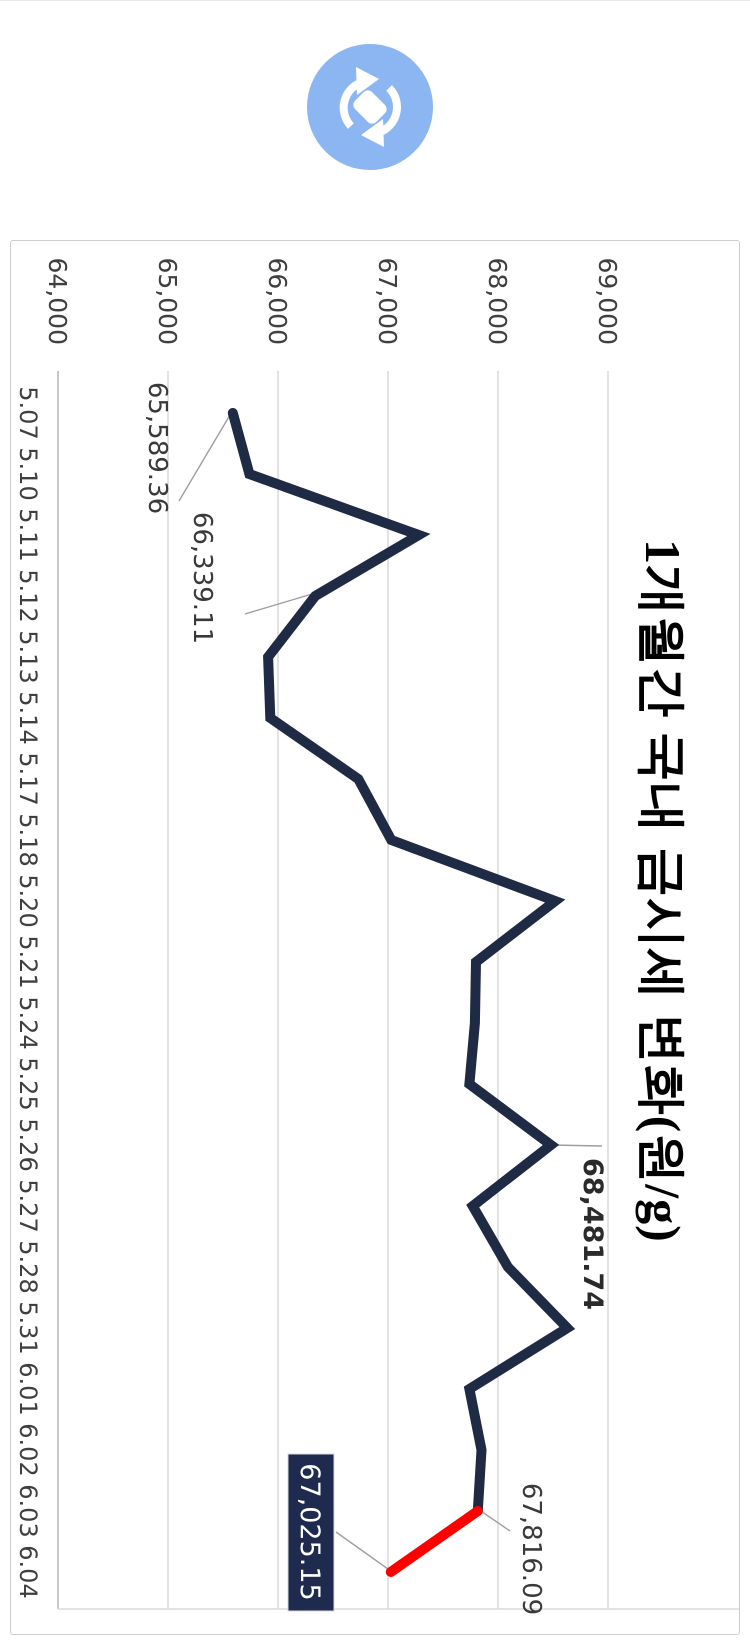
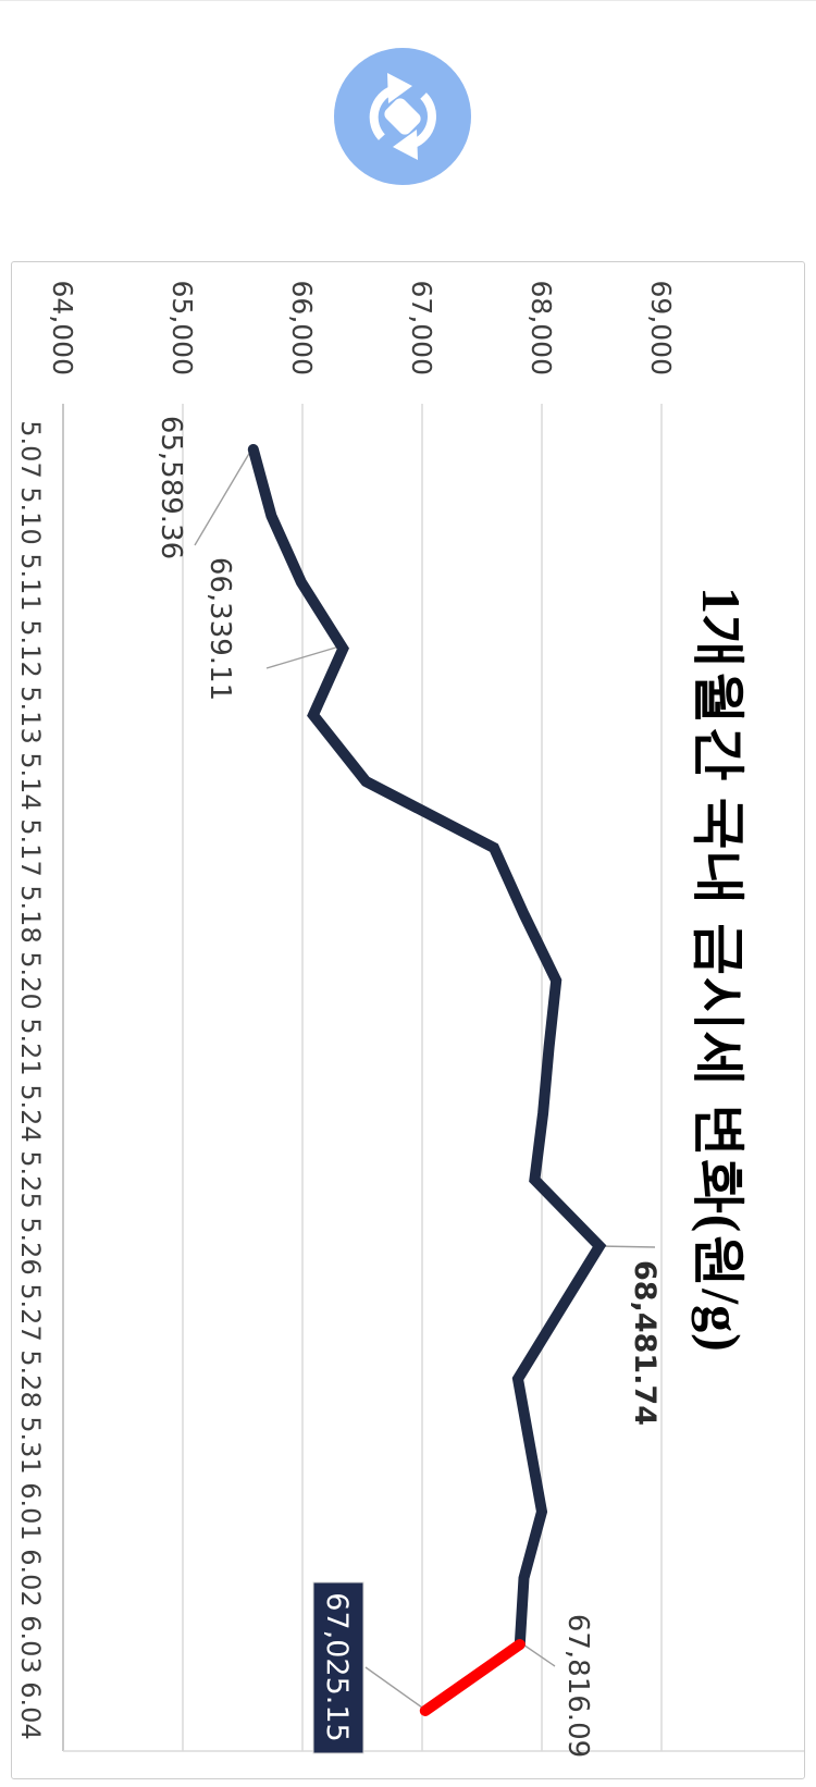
5.11: 67280 -> 65990
5.13: 65910 -> 66090
5.14: 65930 -> 66530
5.17: 66730 -> 67600
5.18: 67030 -> 67850
5.20: 68520 -> 68120
5.21: 67800 -> 68060
5.24: 67790 -> 68010
5.25: 67740 -> 67940
5.27: 67770 -> 68140
5.28: 68090 -> 67800
5.31: 68630 -> 67900
6.01: 67740 -> 68000
